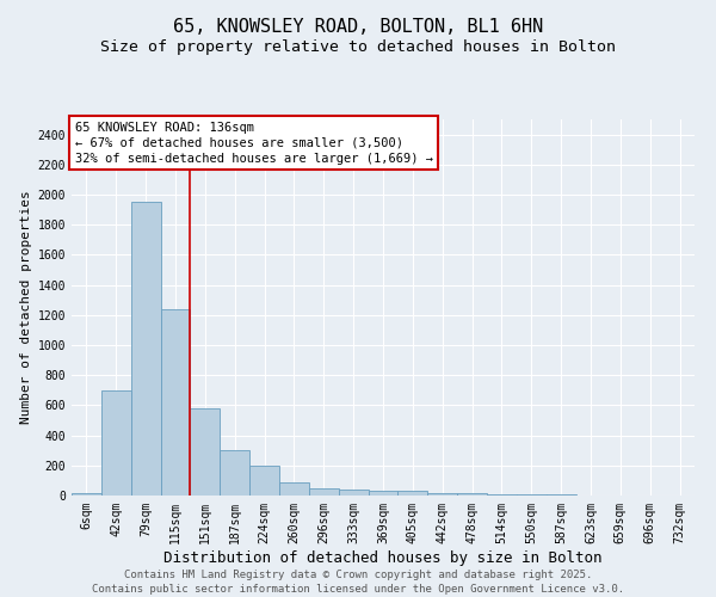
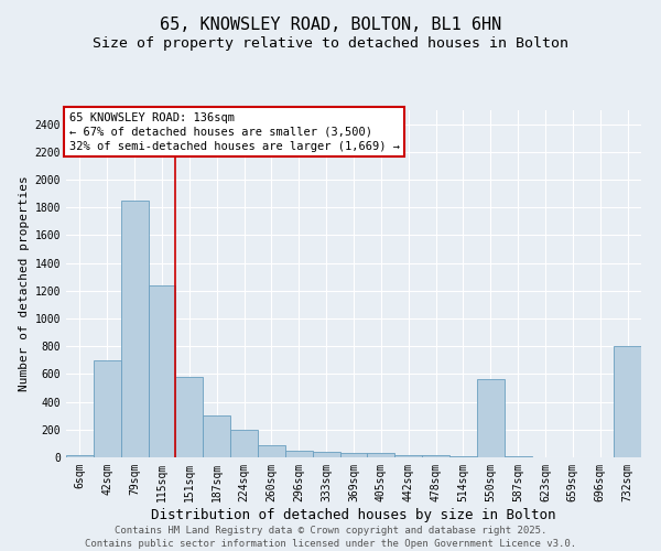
79sqm: 1950 -> 1850
550sqm: 0 -> 560
732sqm: 0 -> 800
